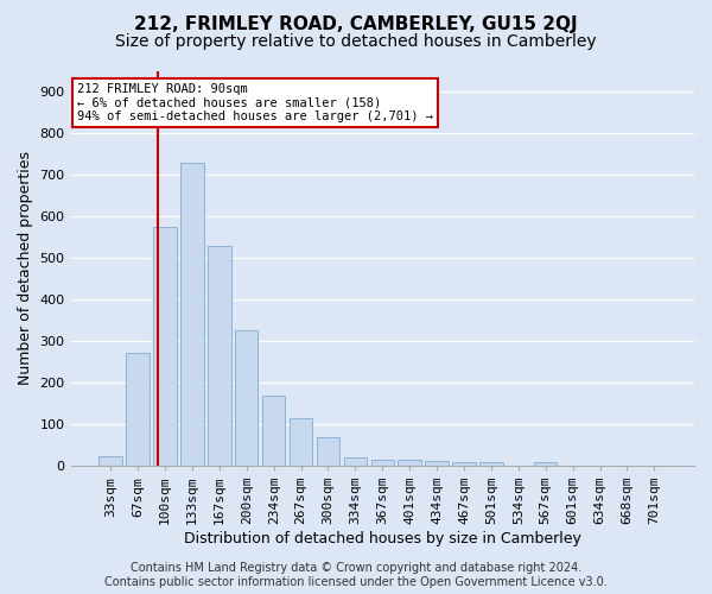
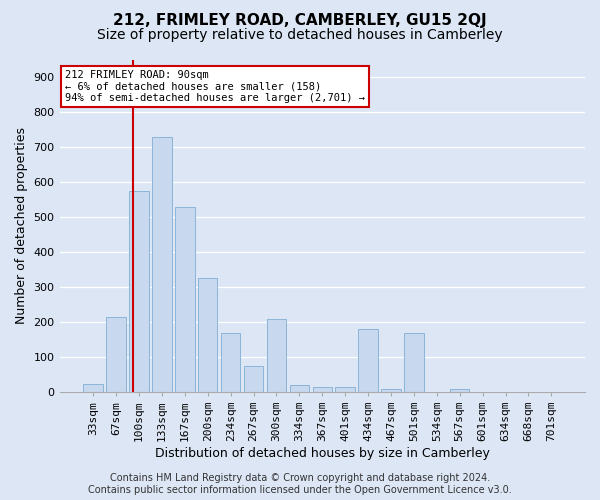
67sqm: 272 -> 215
267sqm: 115 -> 75
300sqm: 68 -> 210
434sqm: 10 -> 180
501sqm: 9 -> 170
